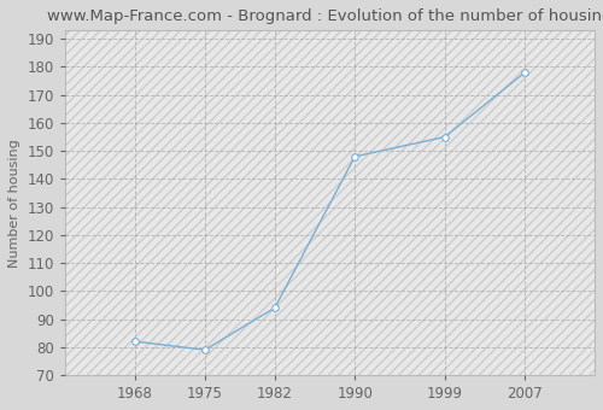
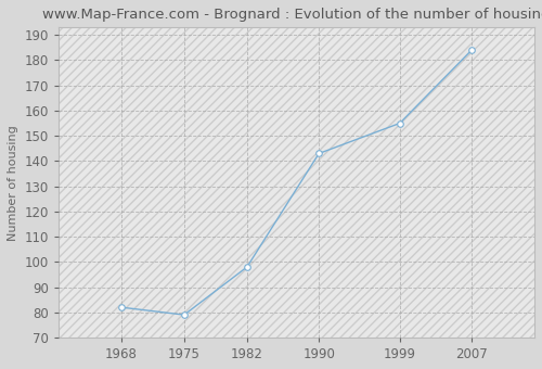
1982: 94 -> 98
1990: 148 -> 143
2007: 178 -> 184
